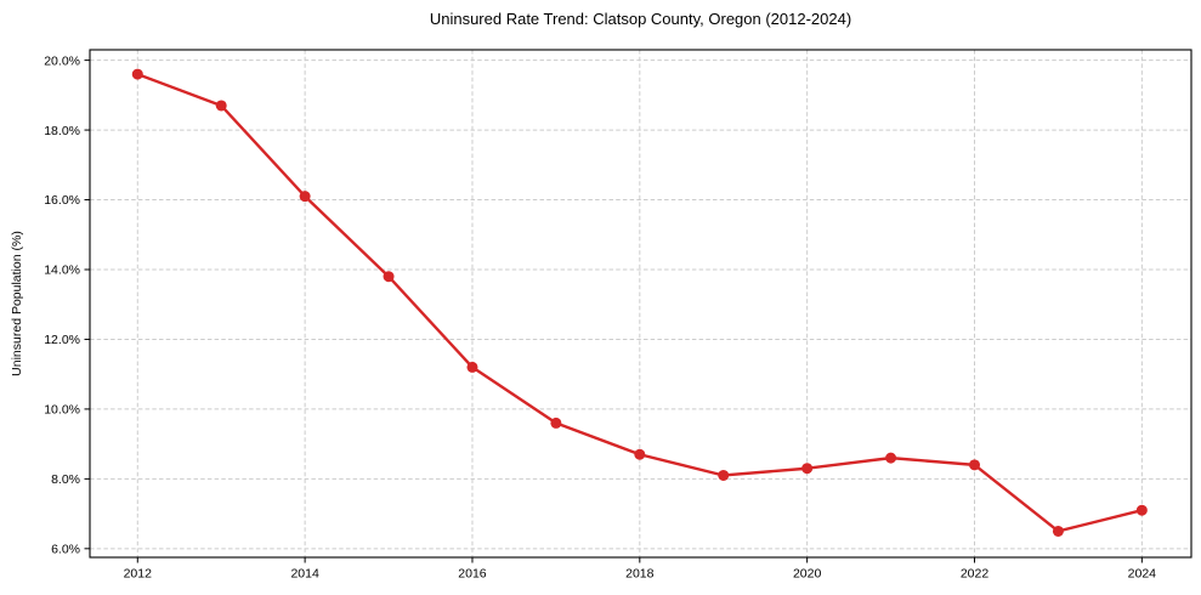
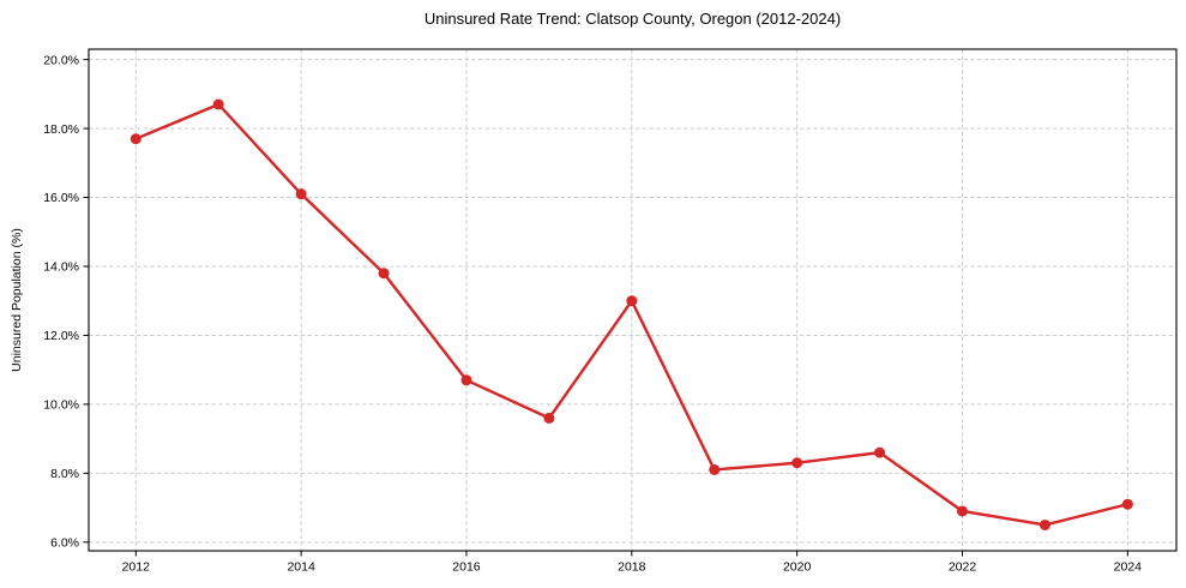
2012: 19.6% -> 17.7%
2016: 11.2% -> 10.7%
2018: 8.7% -> 13.0%
2022: 8.4% -> 6.9%
